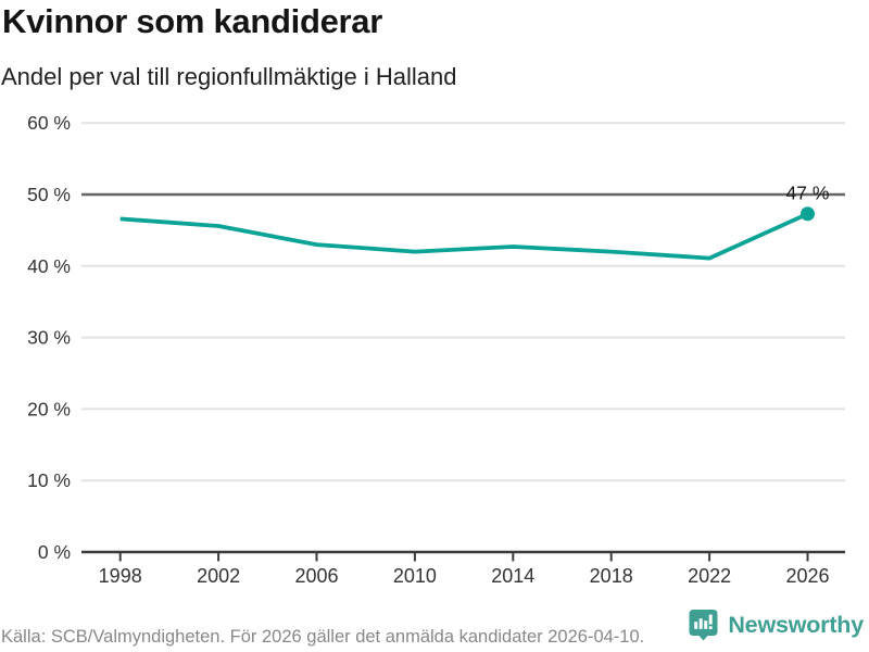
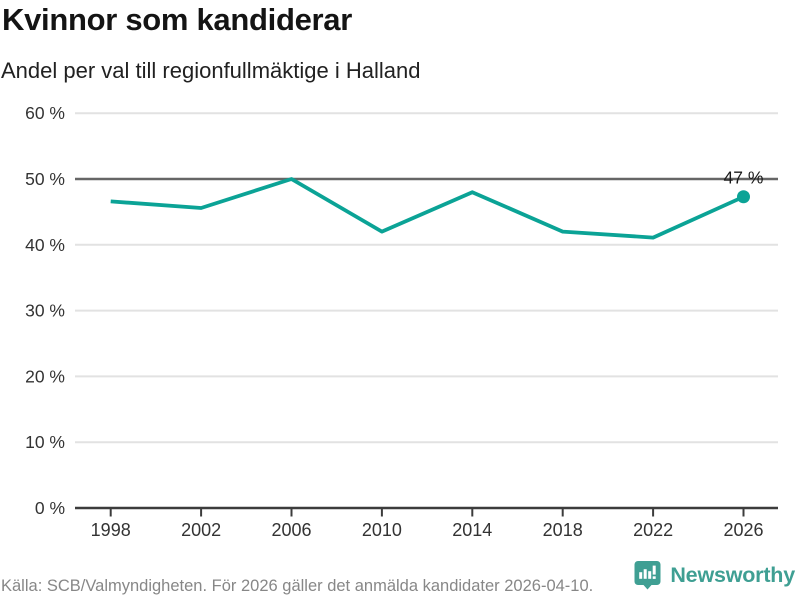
2006: 43% -> 50%
2014: 43% -> 48%
